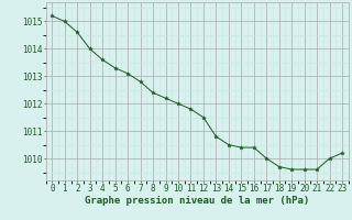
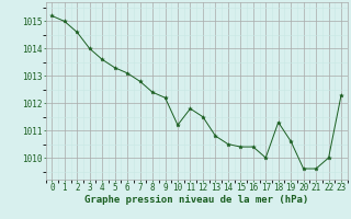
10: 1012.0 -> 1011.2
18: 1009.7 -> 1011.3
19: 1009.6 -> 1010.6
23: 1010.2 -> 1012.3
